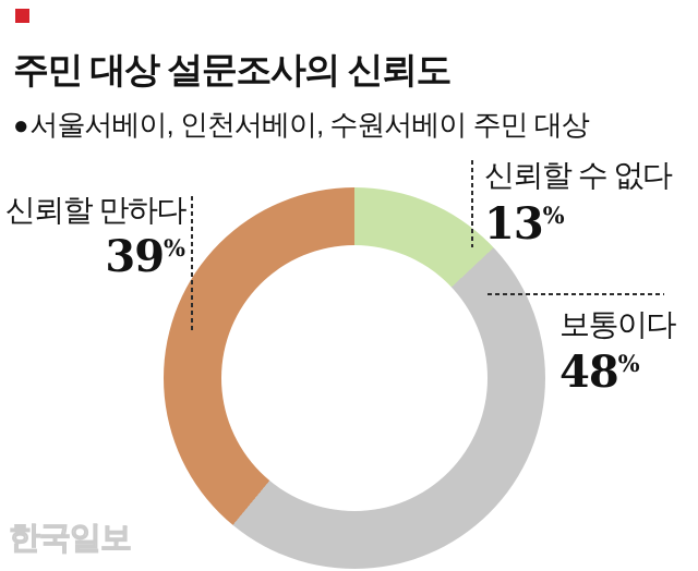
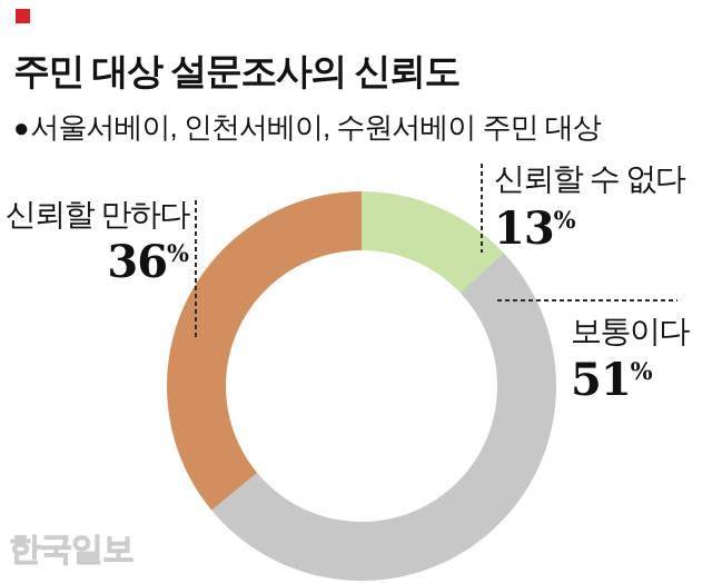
보통이다: 48 -> 51
신뢰할 만하다: 39 -> 36
